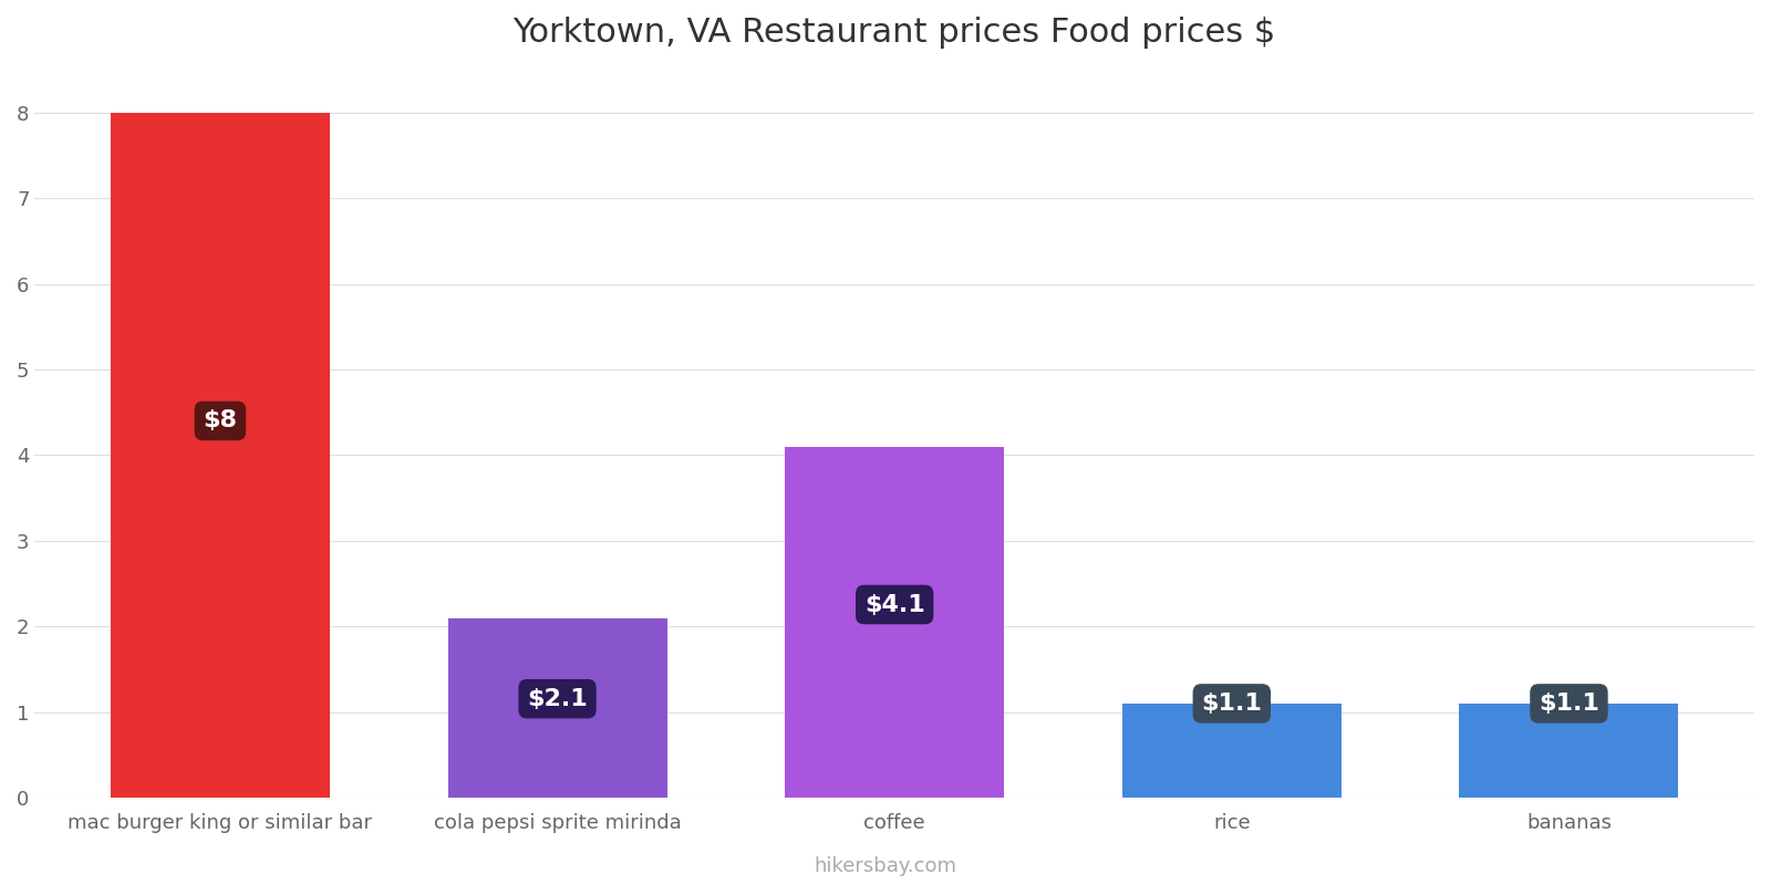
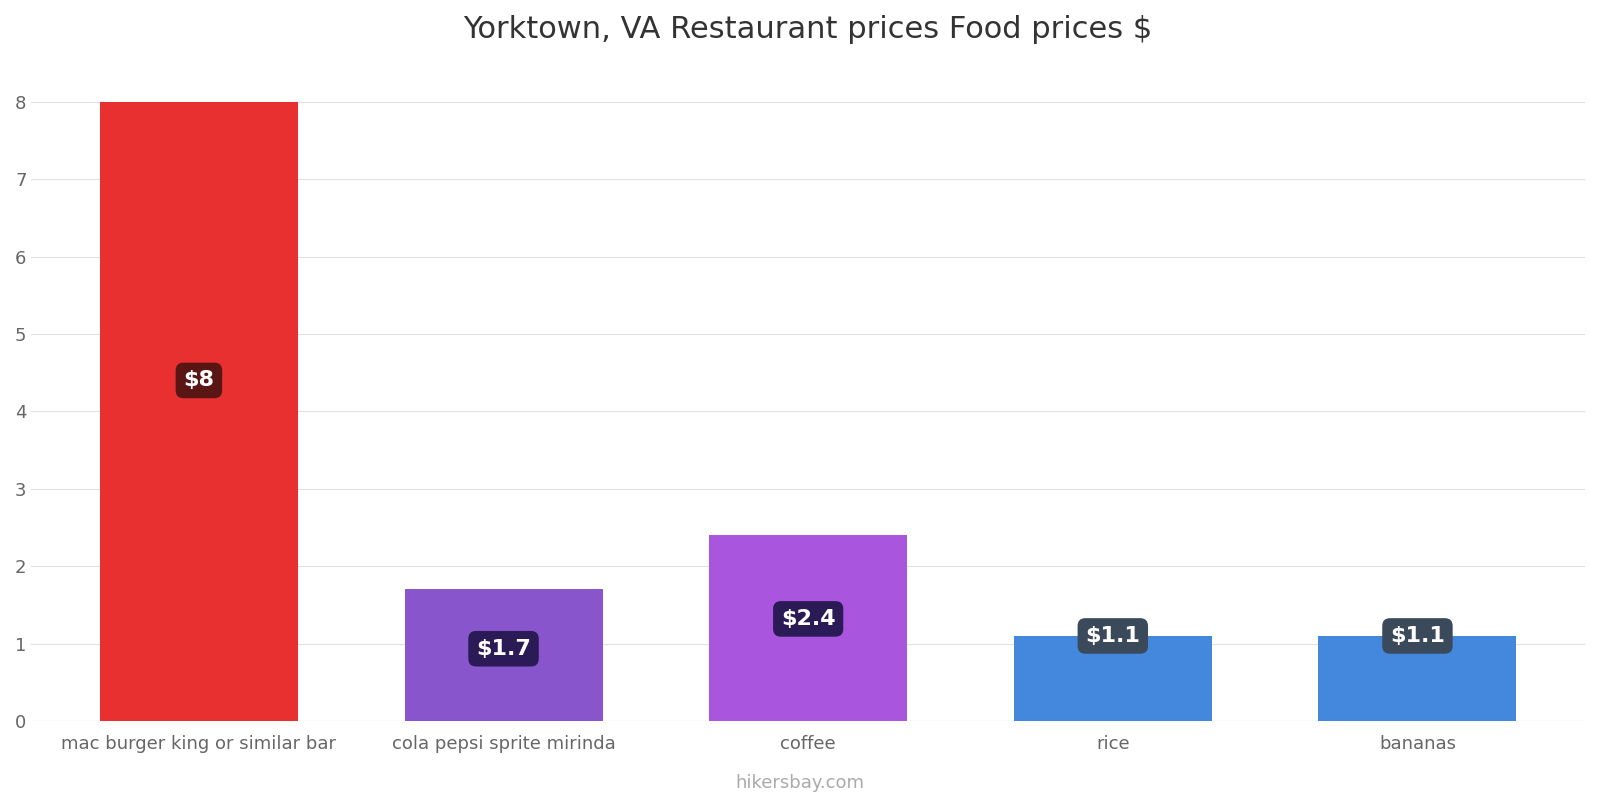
cola pepsi sprite mirinda: $2.1 -> $1.7
coffee: $4.1 -> $2.4
